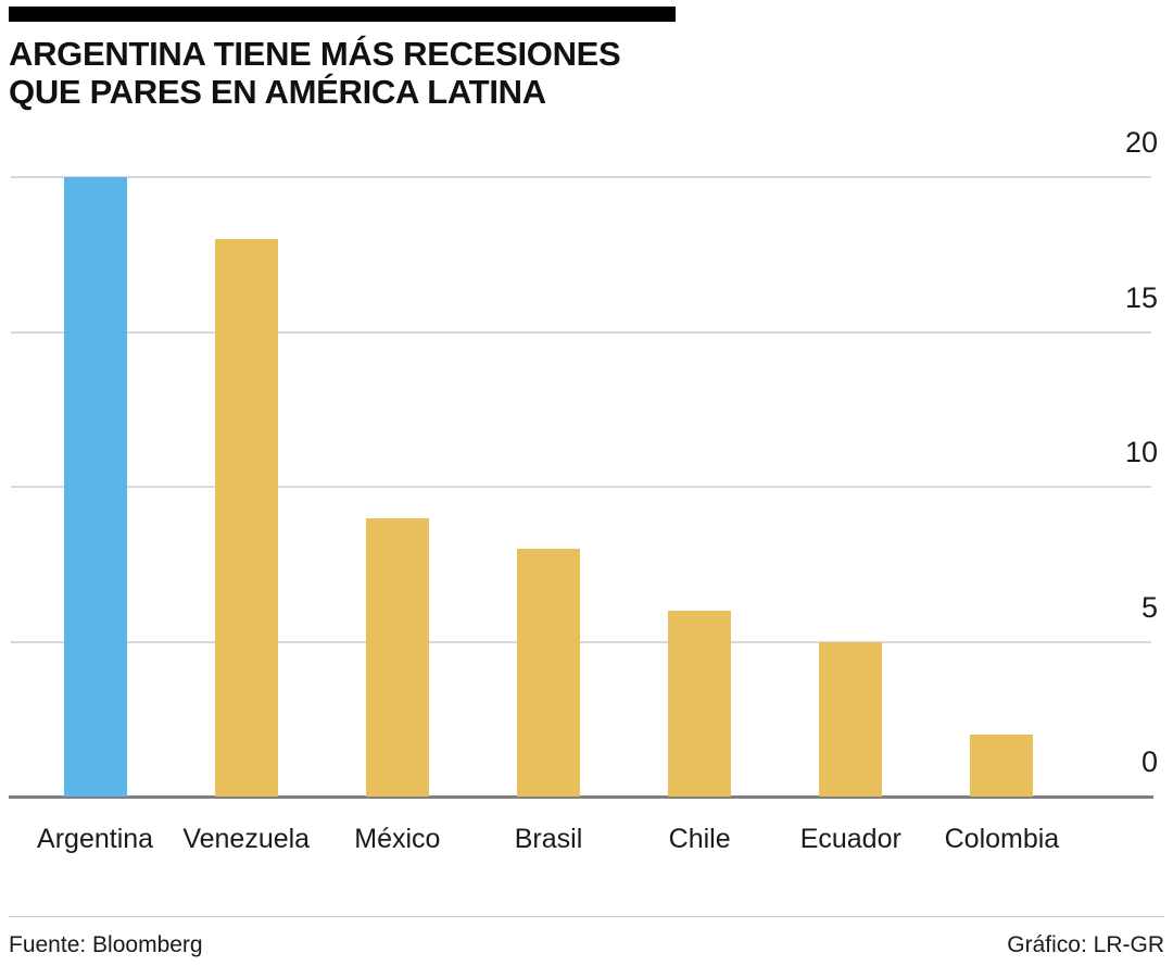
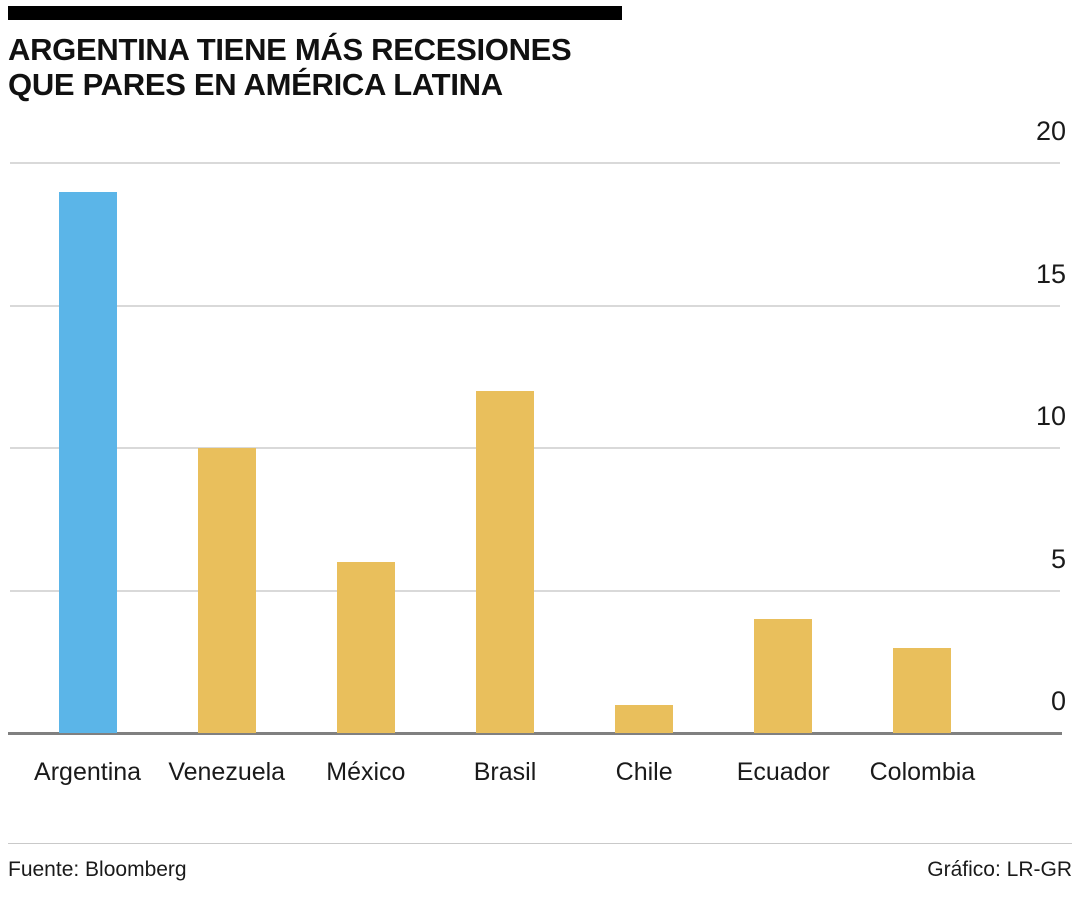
Argentina: 20 -> 19
Venezuela: 18 -> 10
México: 9 -> 6
Brasil: 8 -> 12
Chile: 6 -> 1
Ecuador: 5 -> 4
Colombia: 2 -> 3
